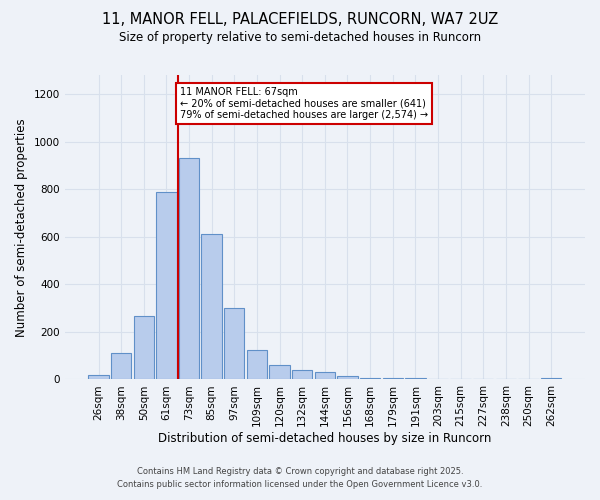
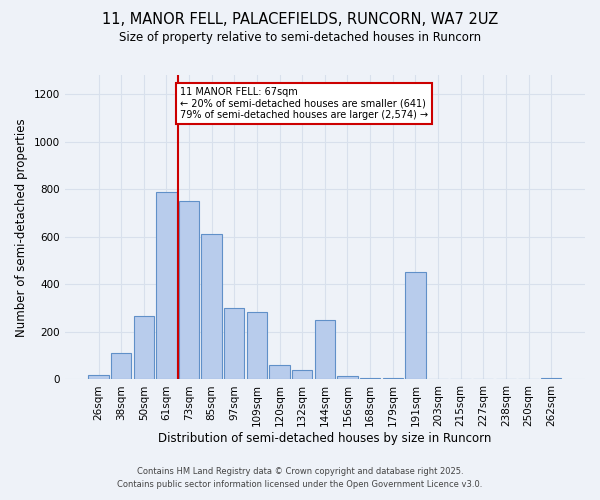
73sqm: 930 -> 750
109sqm: 125 -> 285
144sqm: 30 -> 250
191sqm: 5 -> 450
